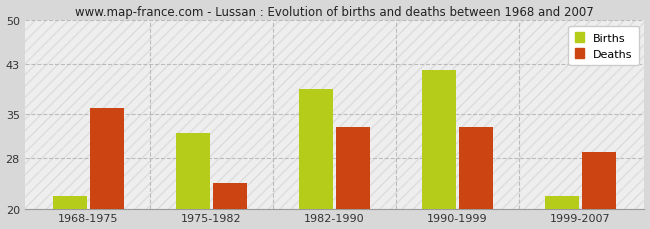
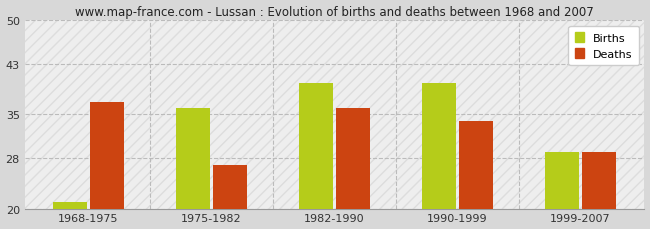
Births/1968-1975: 22 -> 21
Deaths/1968-1975: 36 -> 37
Births/1975-1982: 32 -> 36
Deaths/1975-1982: 24 -> 27
Births/1982-1990: 39 -> 40
Deaths/1982-1990: 33 -> 36
Births/1990-1999: 42 -> 40
Deaths/1990-1999: 33 -> 34
Births/1999-2007: 22 -> 29
